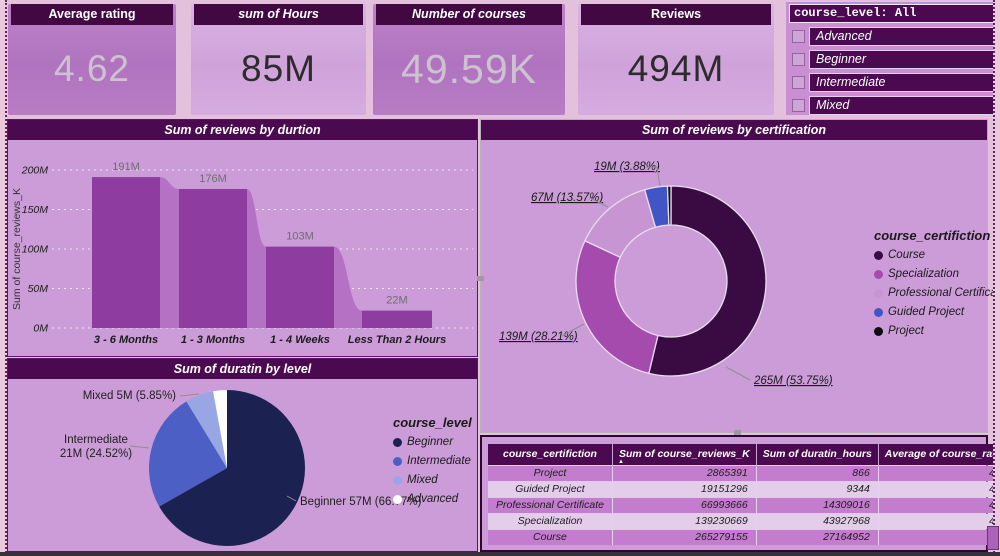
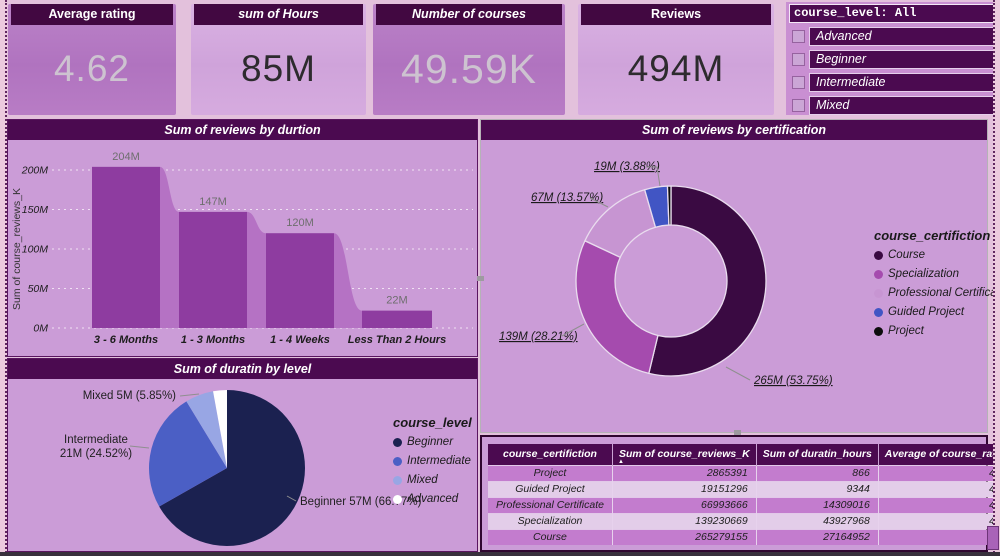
Sum of reviews by durtion/3 - 6 Months: 191M -> 204M
Sum of reviews by durtion/1 - 3 Months: 176M -> 147M
Sum of reviews by durtion/1 - 4 Weeks: 103M -> 120M
